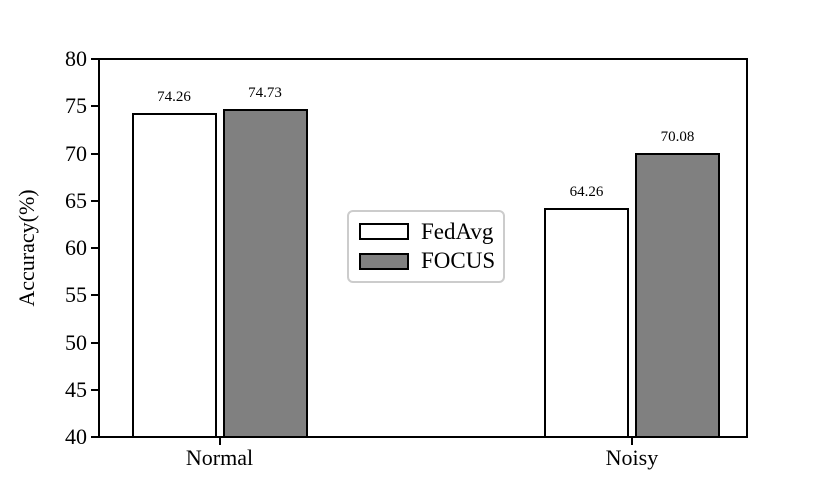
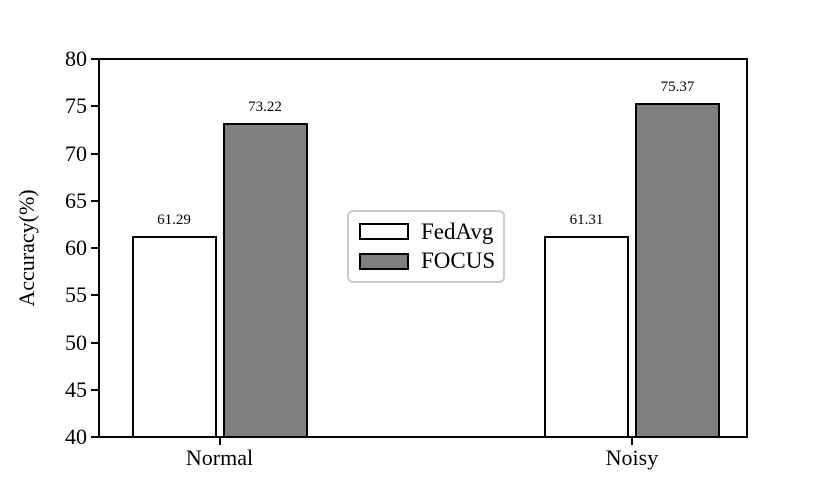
FedAvg/Normal: 74.26 -> 61.29
FOCUS/Normal: 74.73 -> 73.22
FedAvg/Noisy: 64.26 -> 61.31
FOCUS/Noisy: 70.08 -> 75.37
